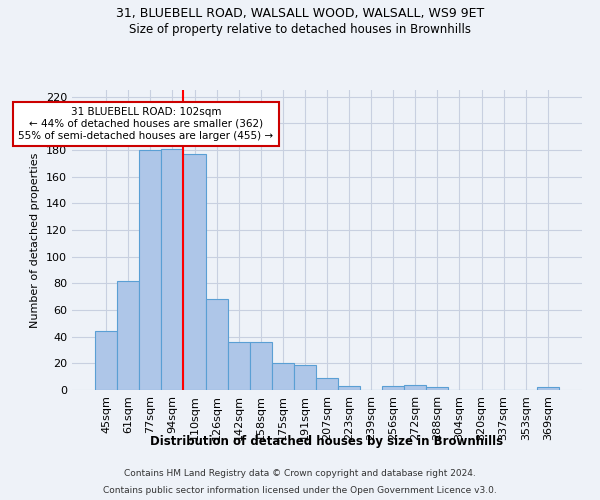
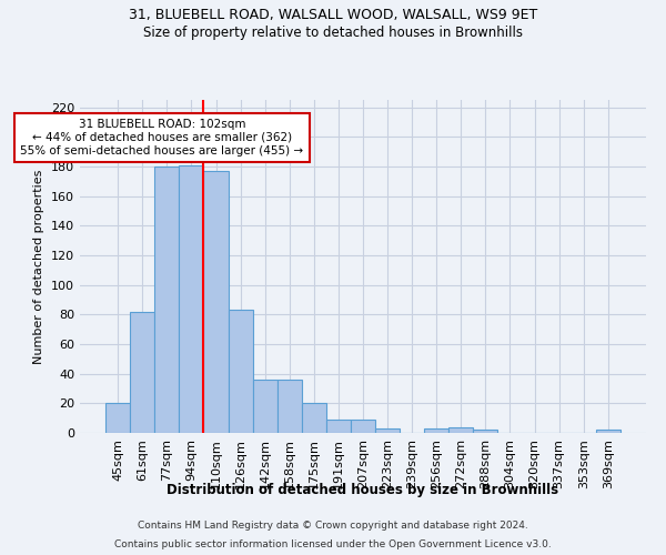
45sqm: 44 -> 20
126sqm: 68 -> 83
191sqm: 19 -> 9
